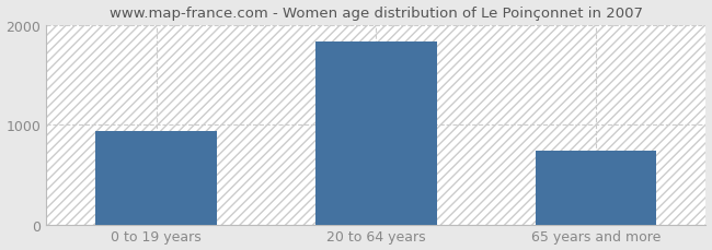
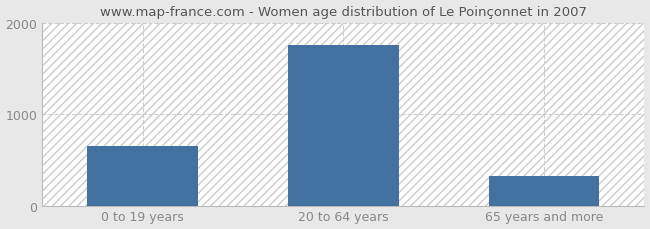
0 to 19 years: 940 -> 650
20 to 64 years: 1840 -> 1760
65 years and more: 740 -> 320
